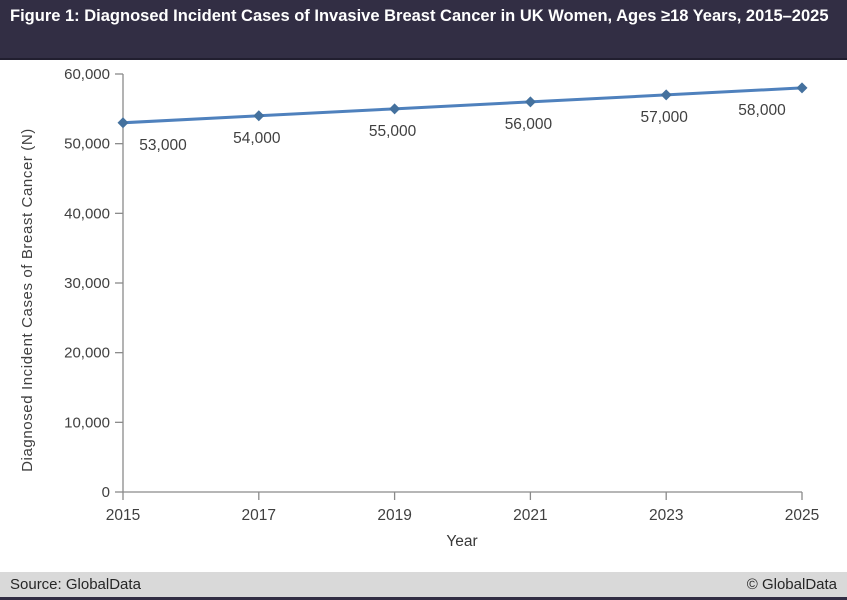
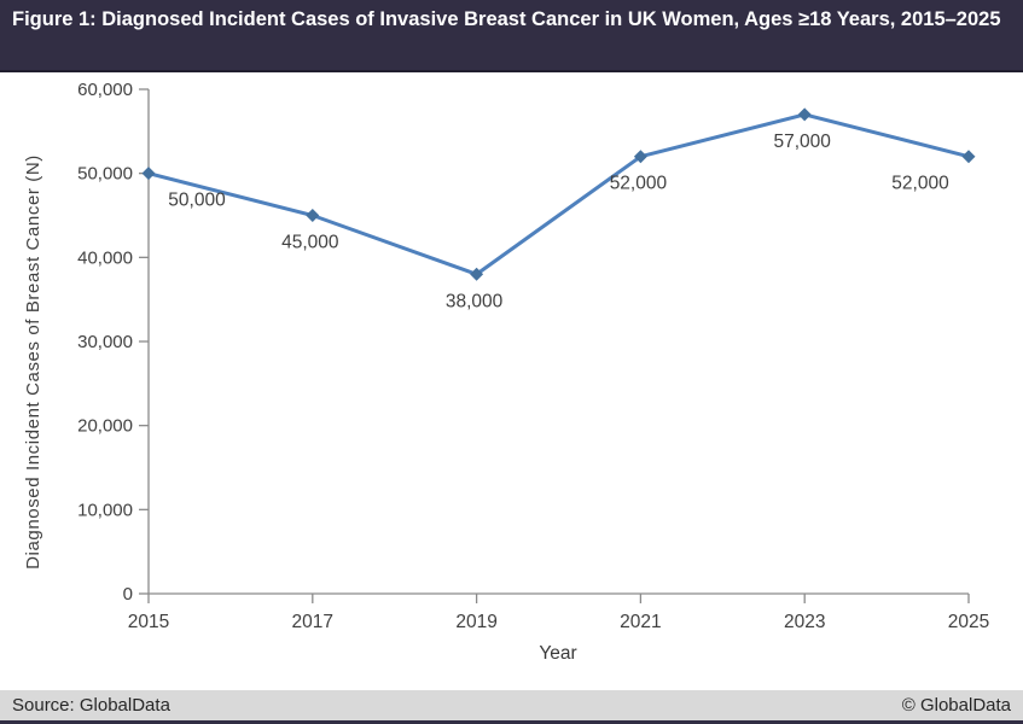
2015: 53,000 -> 50,000
2017: 54,000 -> 45,000
2019: 55,000 -> 38,000
2021: 56,000 -> 52,000
2025: 58,000 -> 52,000
